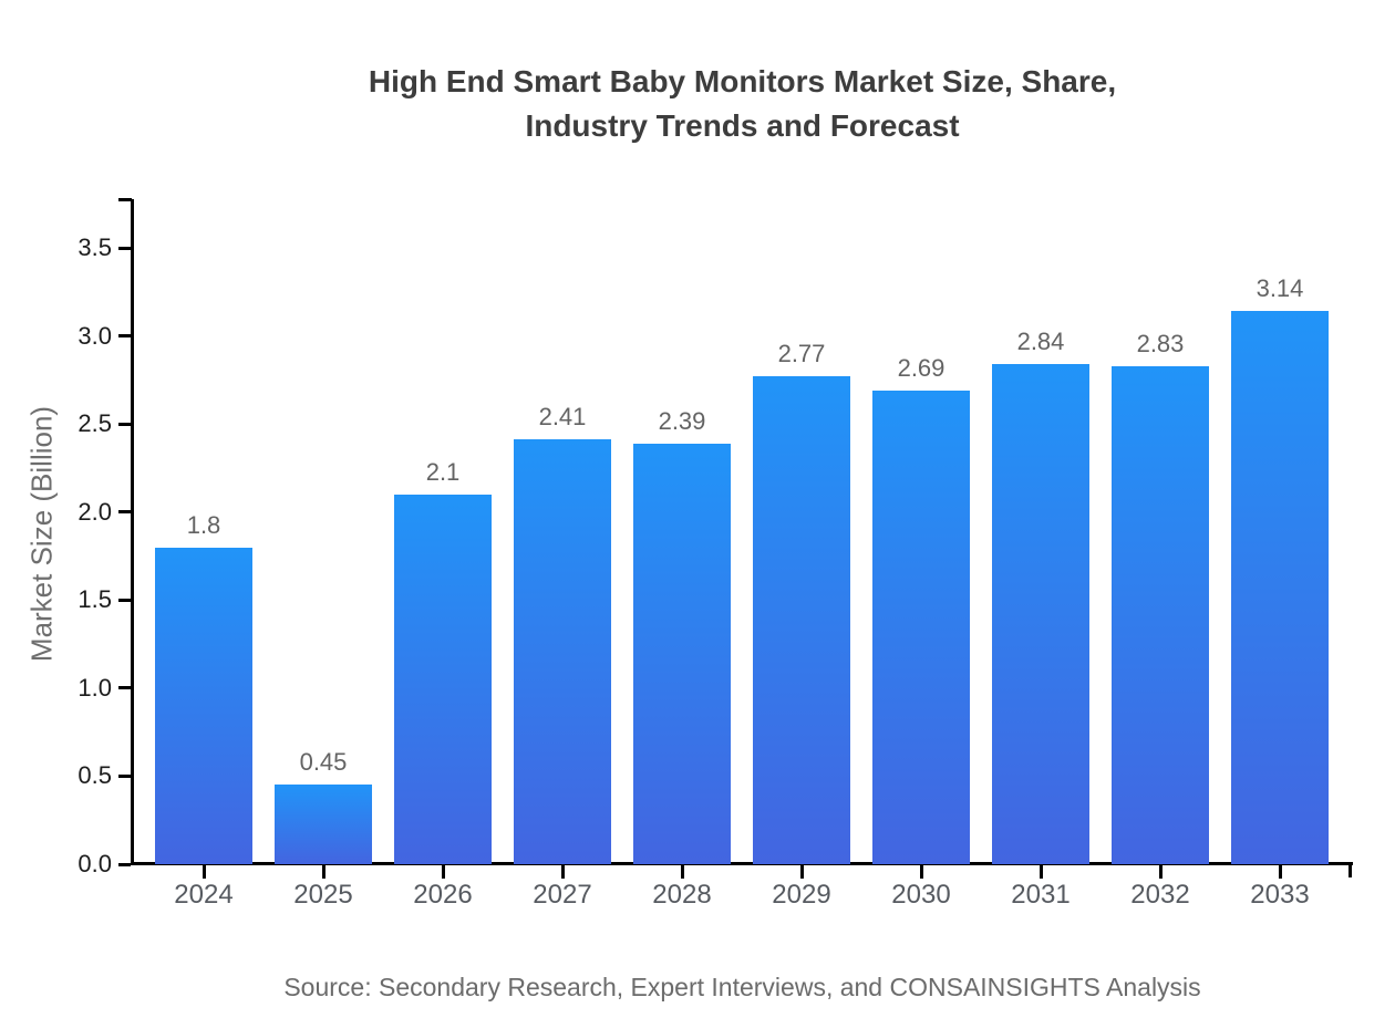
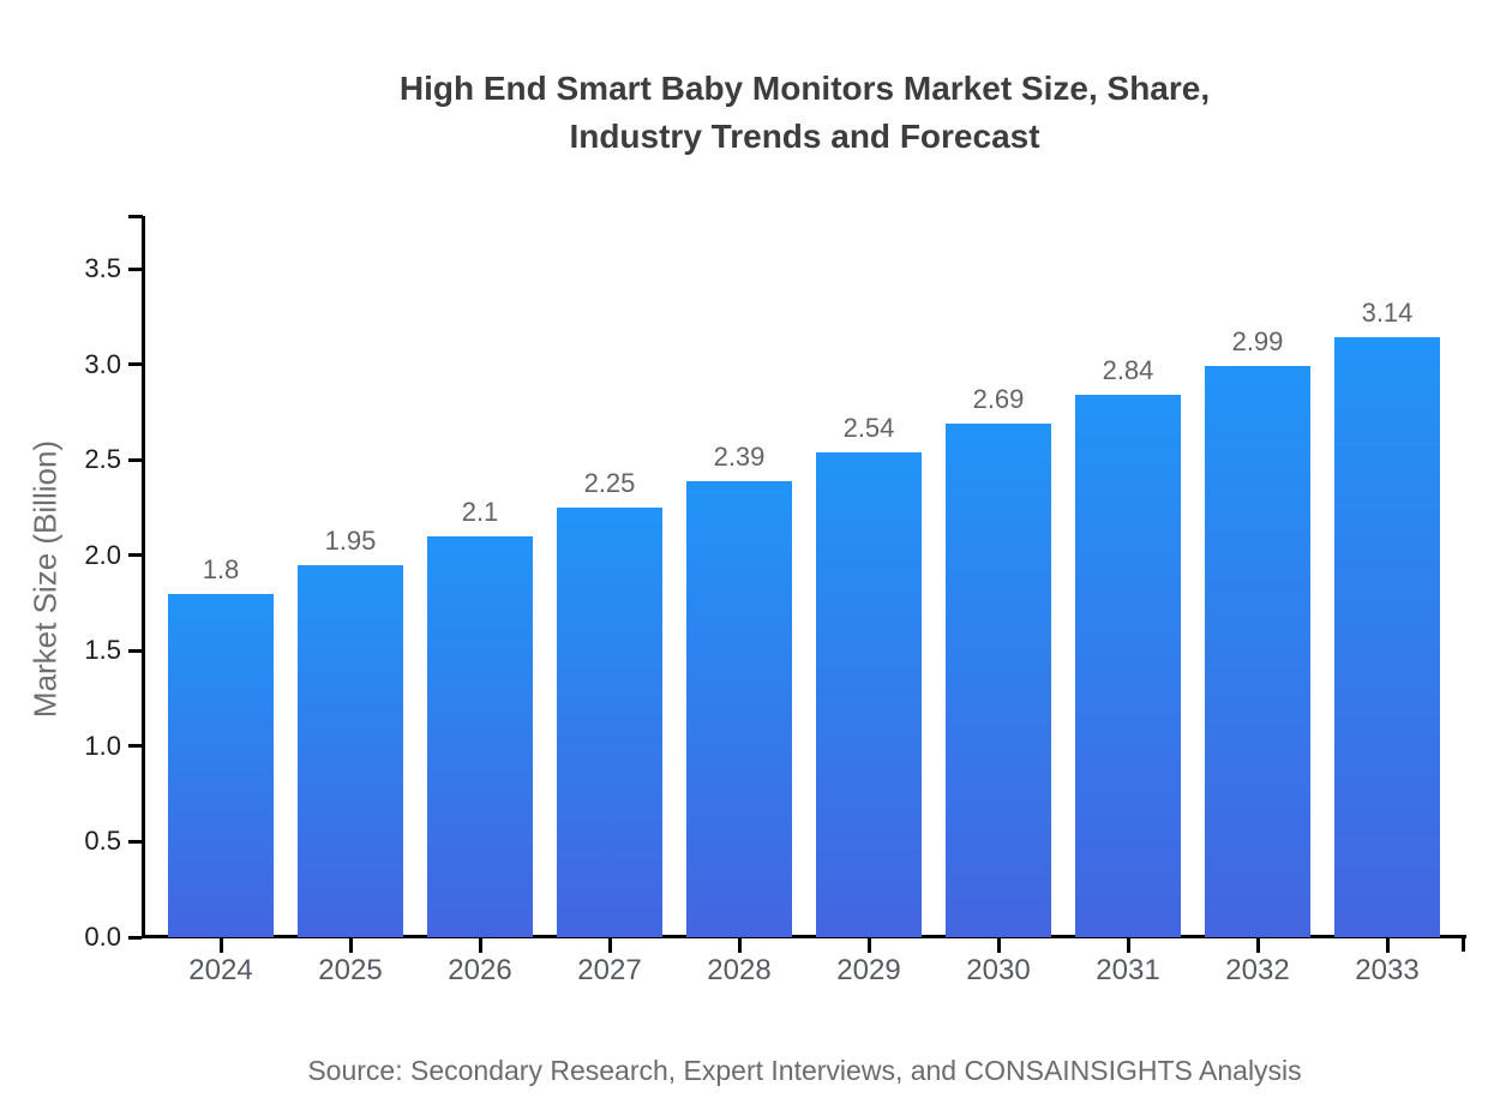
2025: 0.45 -> 1.95
2027: 2.41 -> 2.25
2029: 2.77 -> 2.54
2032: 2.83 -> 2.99
